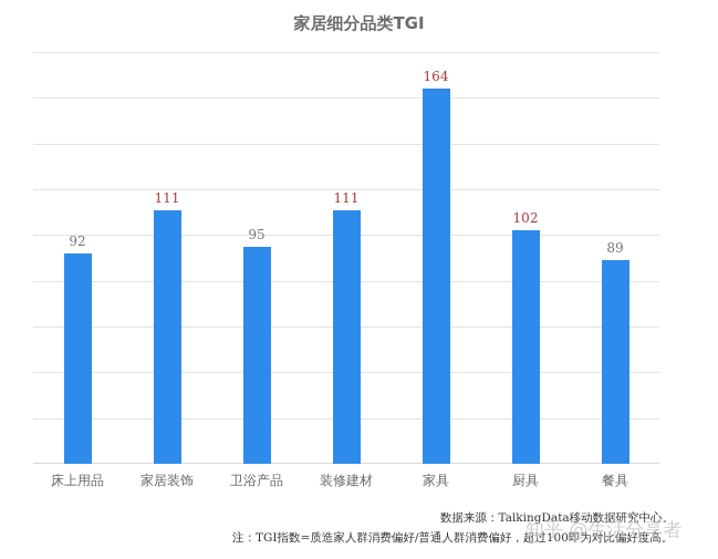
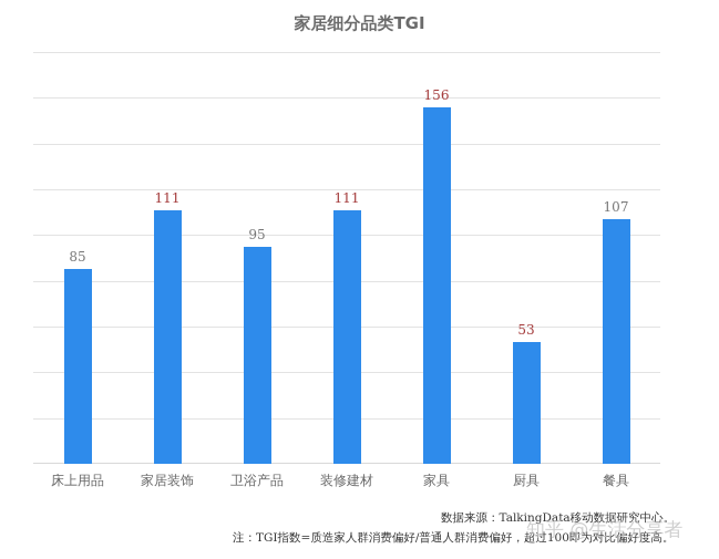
床上用品: 92 -> 85
家具: 164 -> 156
厨具: 102 -> 53
餐具: 89 -> 107
